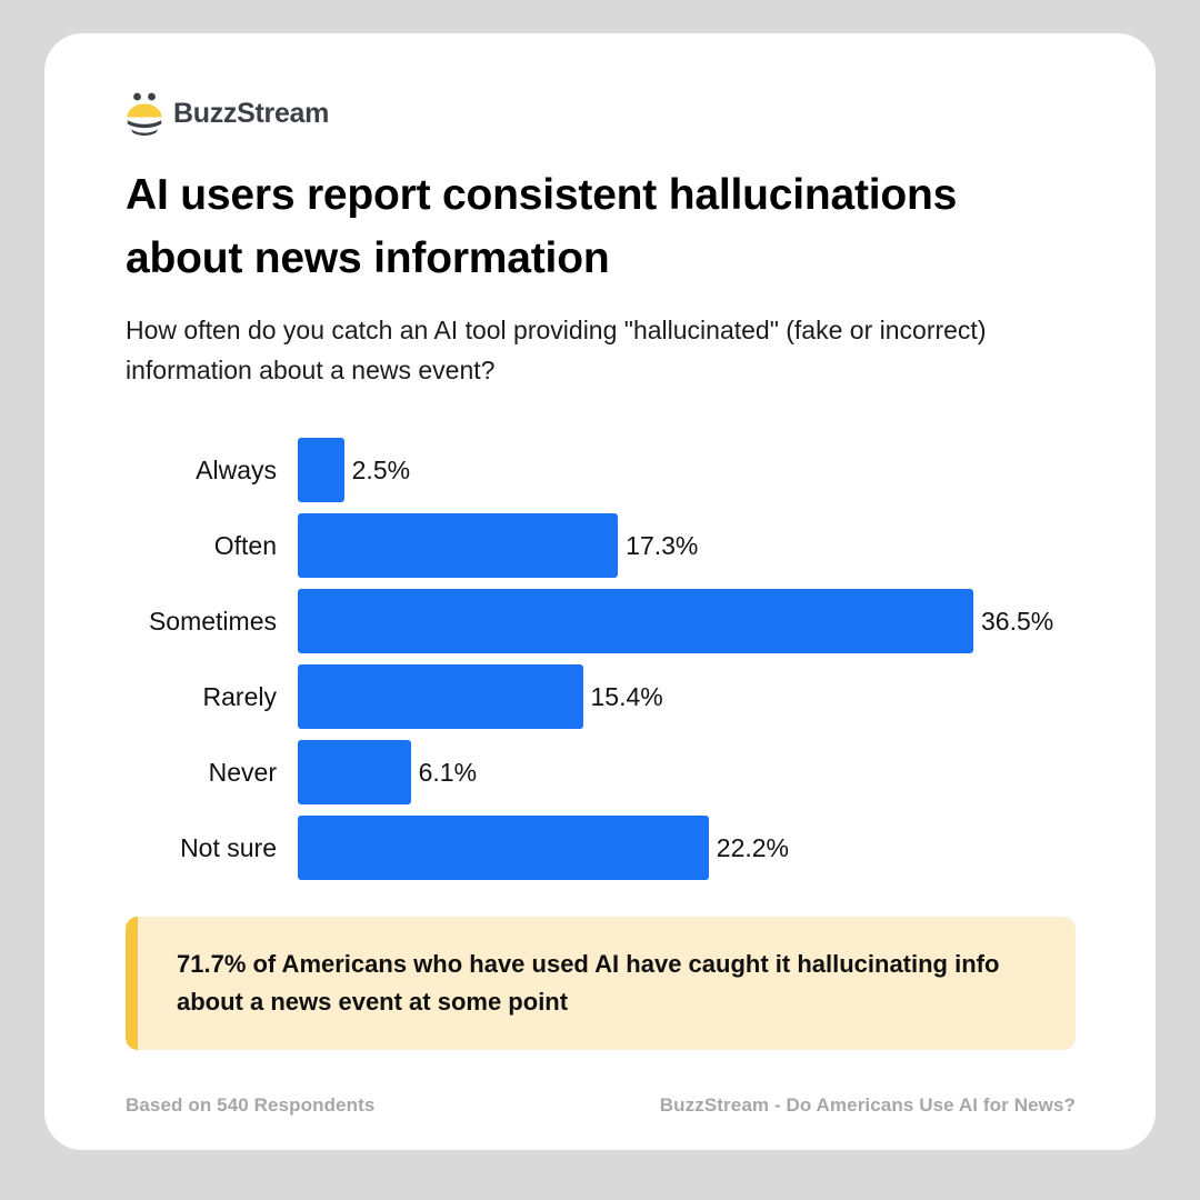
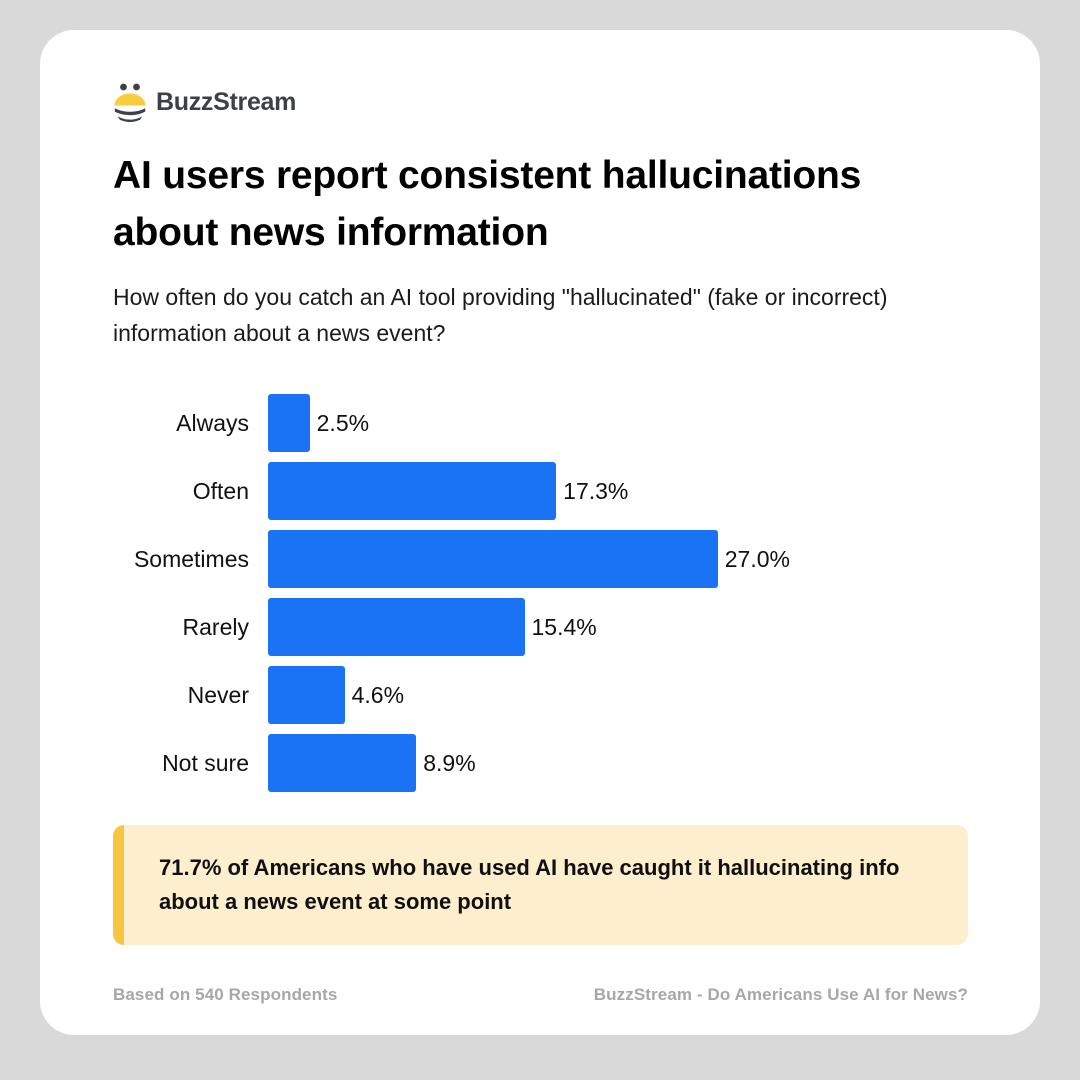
Sometimes: 36.5% -> 27.0%
Never: 6.1% -> 4.6%
Not sure: 22.2% -> 8.9%
